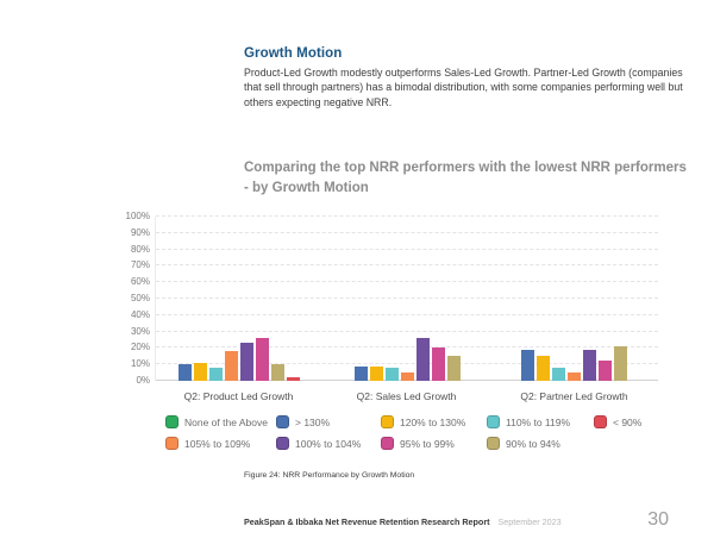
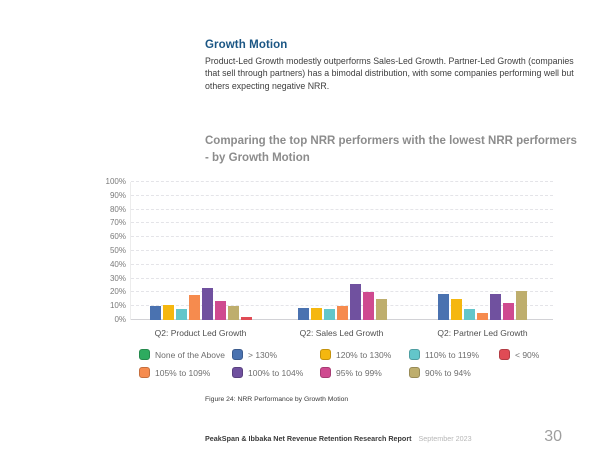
95% to 99%/Q2: Product Led Growth: 26% -> 14%
105% to 109%/Q2: Sales Led Growth: 5% -> 10%
